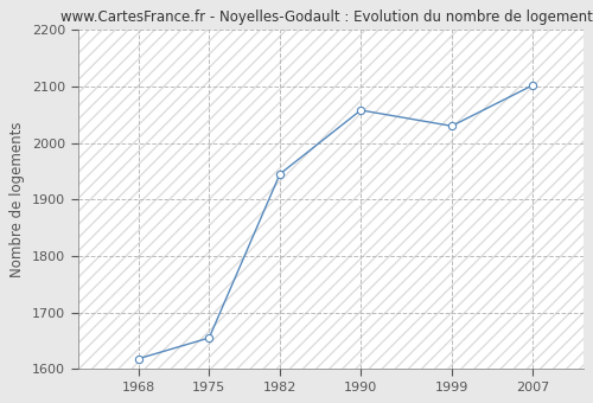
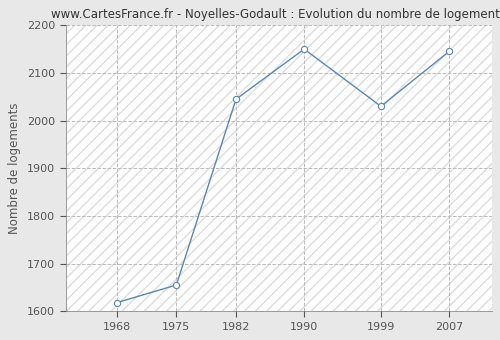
1982: 1945 -> 2045
1990: 2058 -> 2150
2007: 2102 -> 2145
